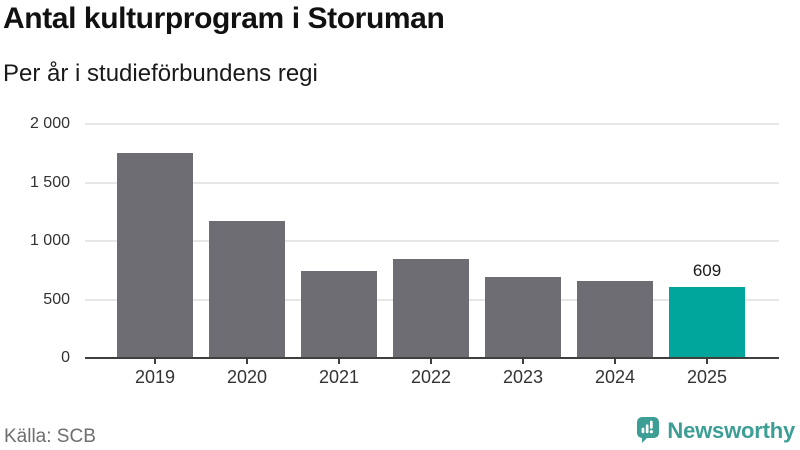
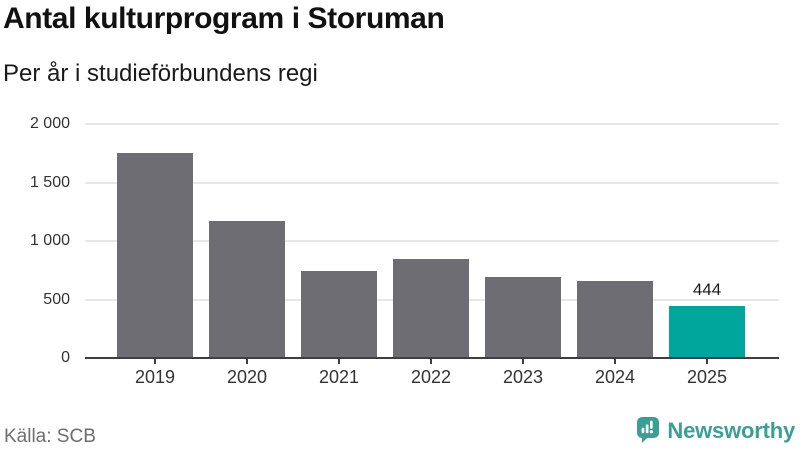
2025: 609 -> 444
